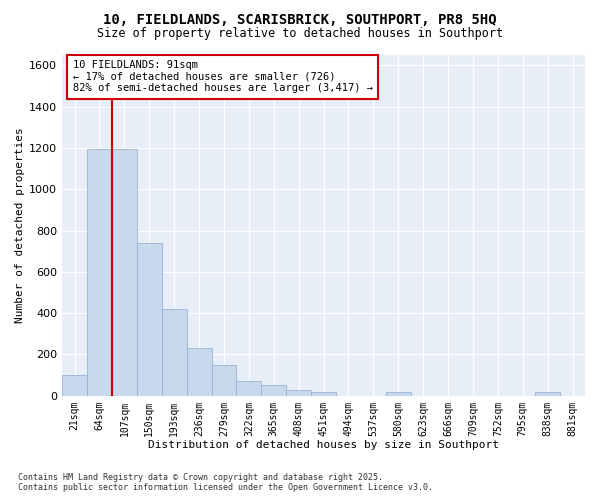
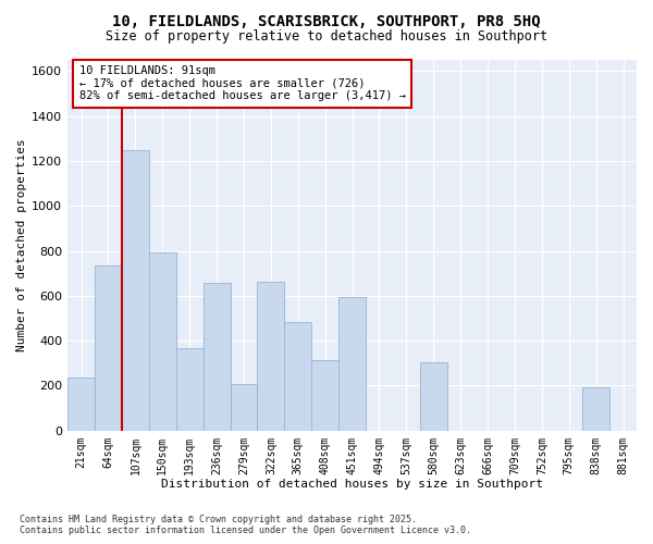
21sqm: 100 -> 235
64sqm: 1195 -> 735
107sqm: 1195 -> 1250
150sqm: 740 -> 795
193sqm: 420 -> 365
236sqm: 230 -> 655
279sqm: 150 -> 205
322sqm: 70 -> 660
365sqm: 50 -> 485
408sqm: 30 -> 315
451sqm: 20 -> 595
580sqm: 20 -> 305
838sqm: 20 -> 190
